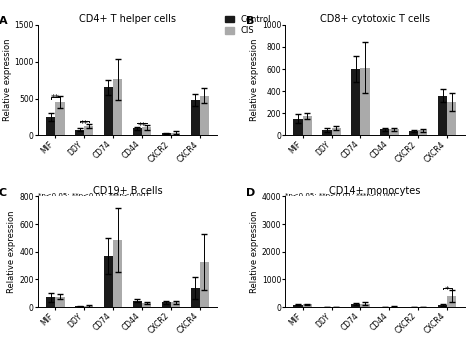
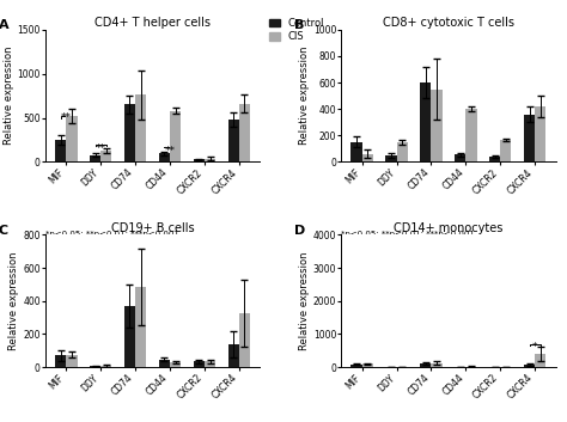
CD4+ T helper cells/CIS/MIF: 450 -> 520
CD4+ T helper cells/CIS/CD44: 110 -> 580
CD4+ T helper cells/CIS/CXCR4: 540 -> 660
CD8+ cytotoxic T cells/CIS/MIF: 180 -> 60
CD8+ cytotoxic T cells/CIS/DDY: 60 -> 150
CD8+ cytotoxic T cells/CIS/CD74: 610 -> 550
CD8+ cytotoxic T cells/CIS/CD44: 60 -> 400
CD8+ cytotoxic T cells/CIS/CXCR2: 40 -> 170
CD8+ cytotoxic T cells/CIS/CXCR4: 300 -> 420
